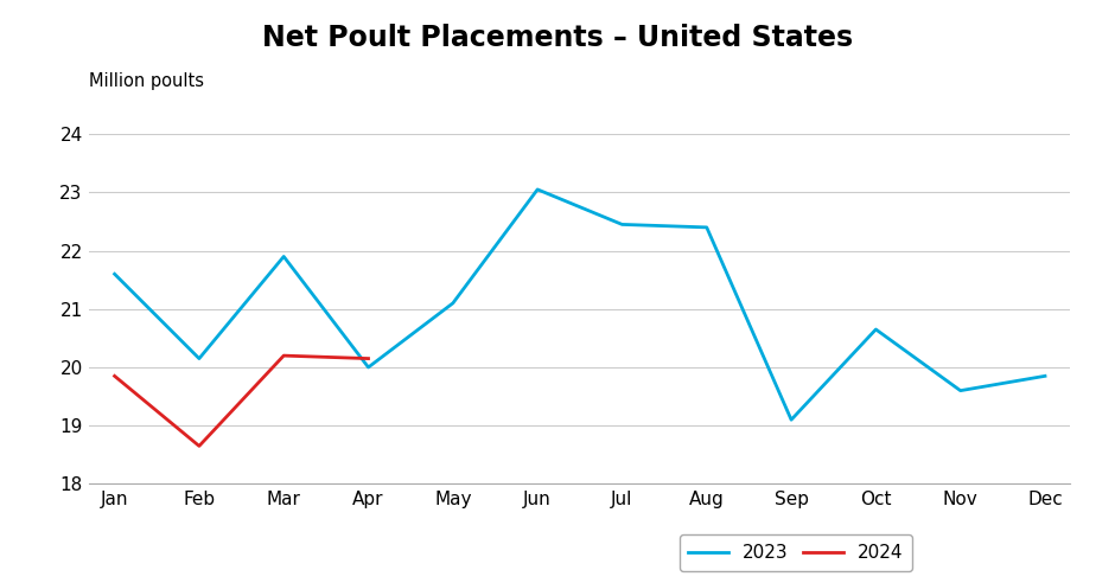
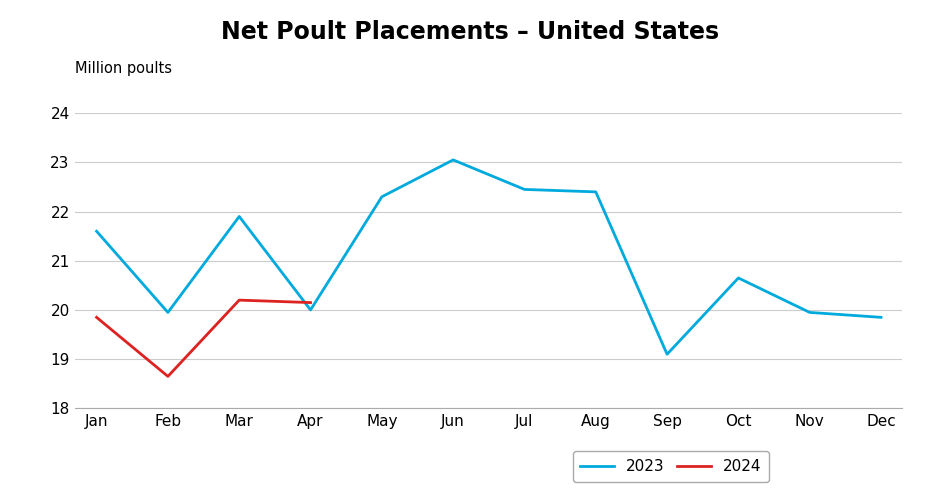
2023/Feb: 20.15 -> 19.95
2023/May: 21.10 -> 22.30
2023/Nov: 19.60 -> 19.95
